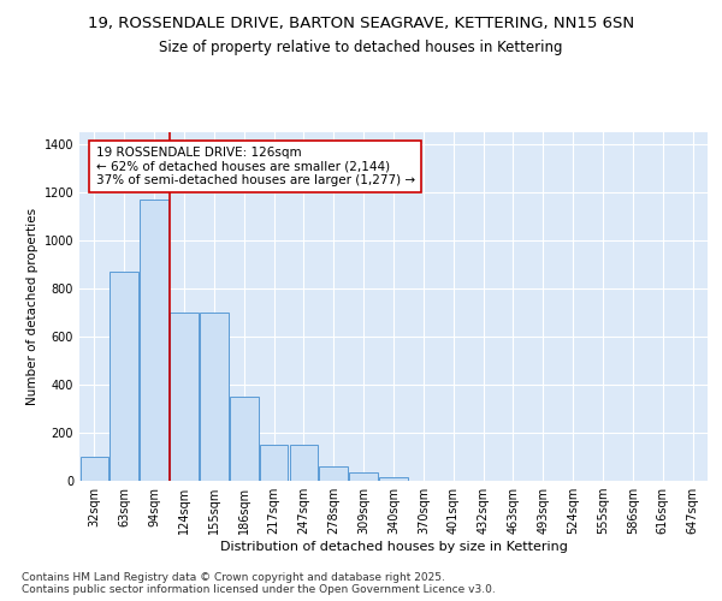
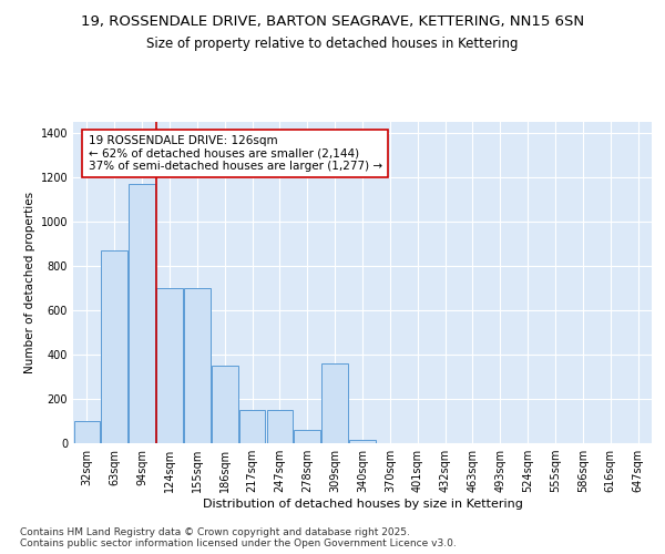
309sqm: 35 -> 360
